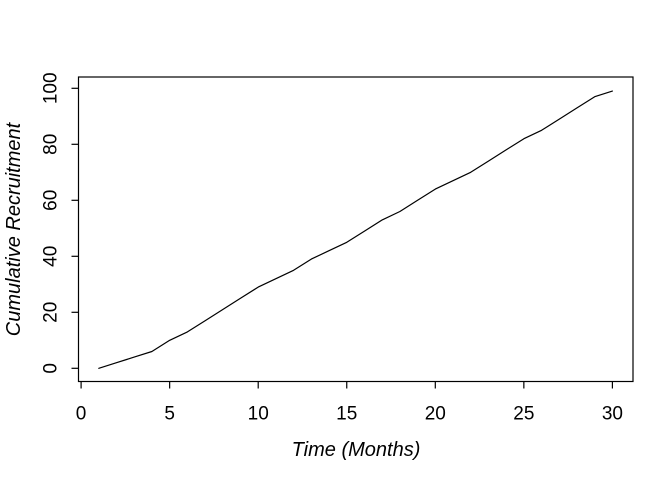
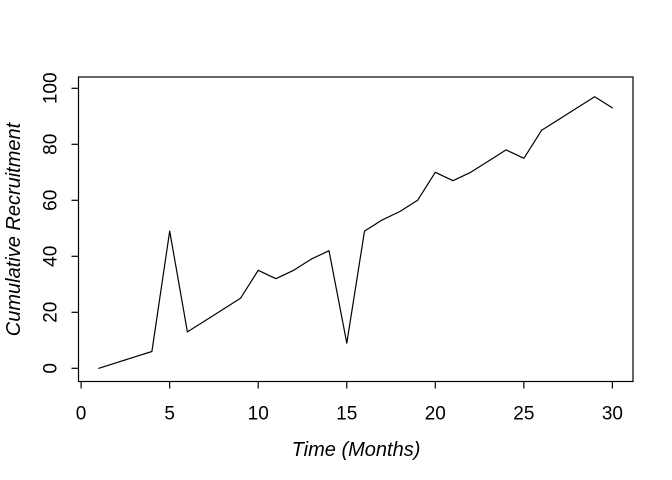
5: 10 -> 49
10: 29 -> 35
15: 45 -> 9
20: 64 -> 70
25: 82 -> 75
30: 99 -> 93
